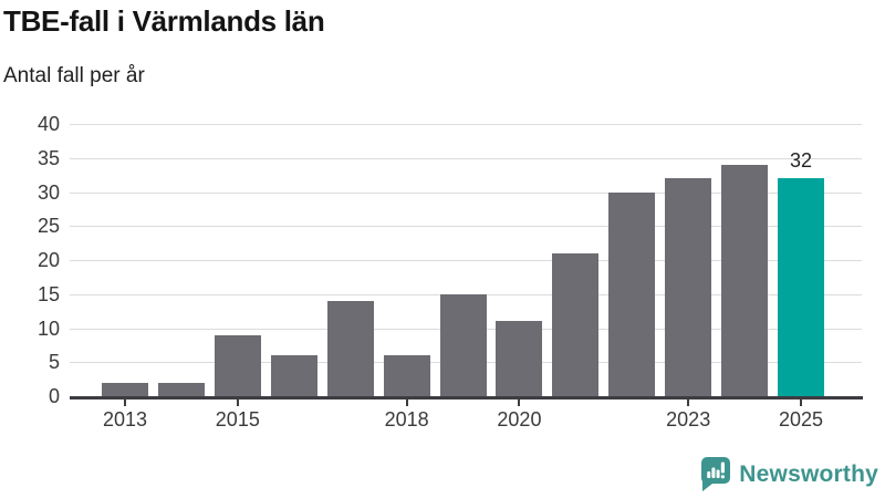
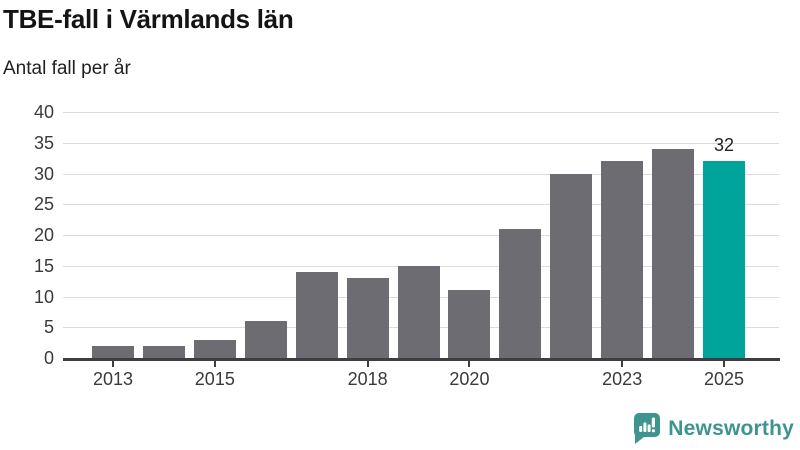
2015: 9 -> 3
2018: 6 -> 13
